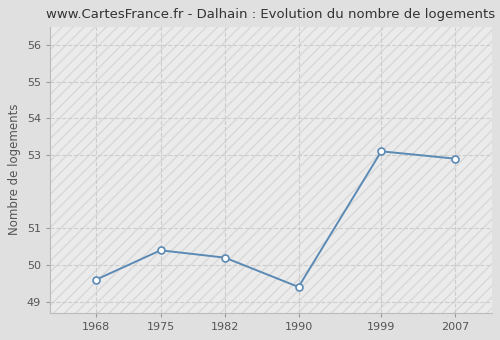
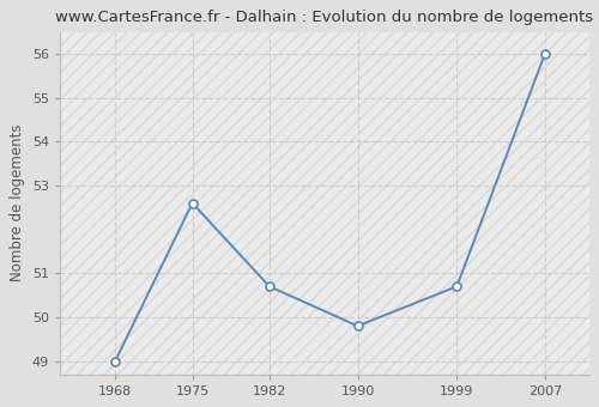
1968: 49.6 -> 49.0
1975: 50.4 -> 52.6
1982: 50.2 -> 50.7
1990: 49.4 -> 49.8
1999: 53.1 -> 50.7
2007: 52.9 -> 56.0
